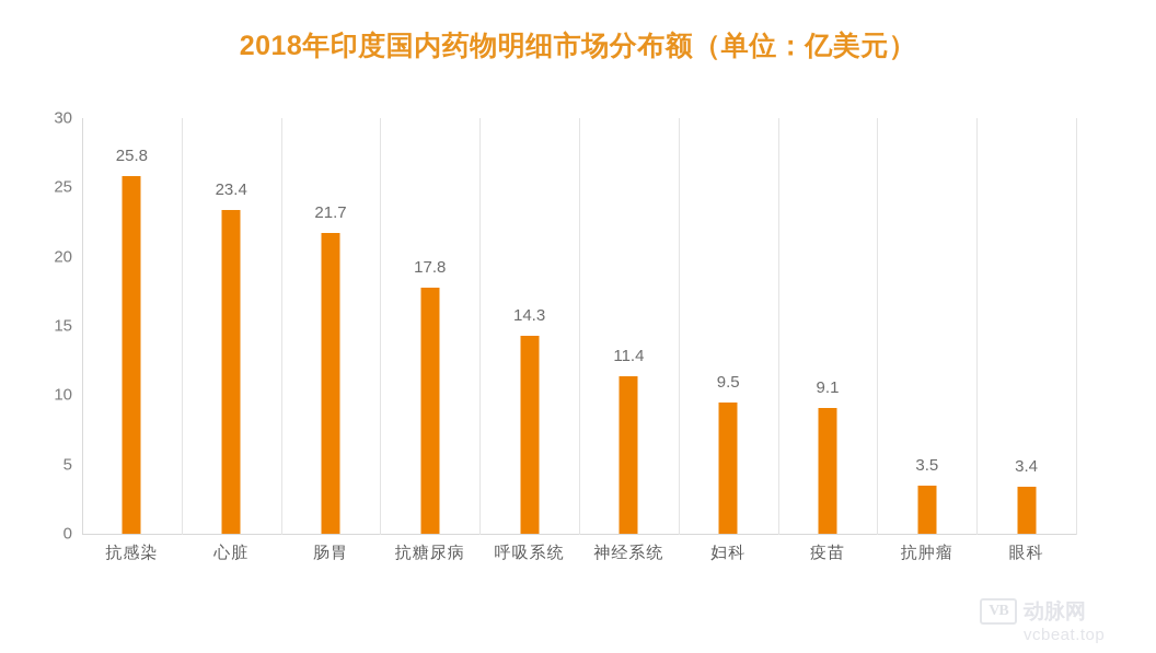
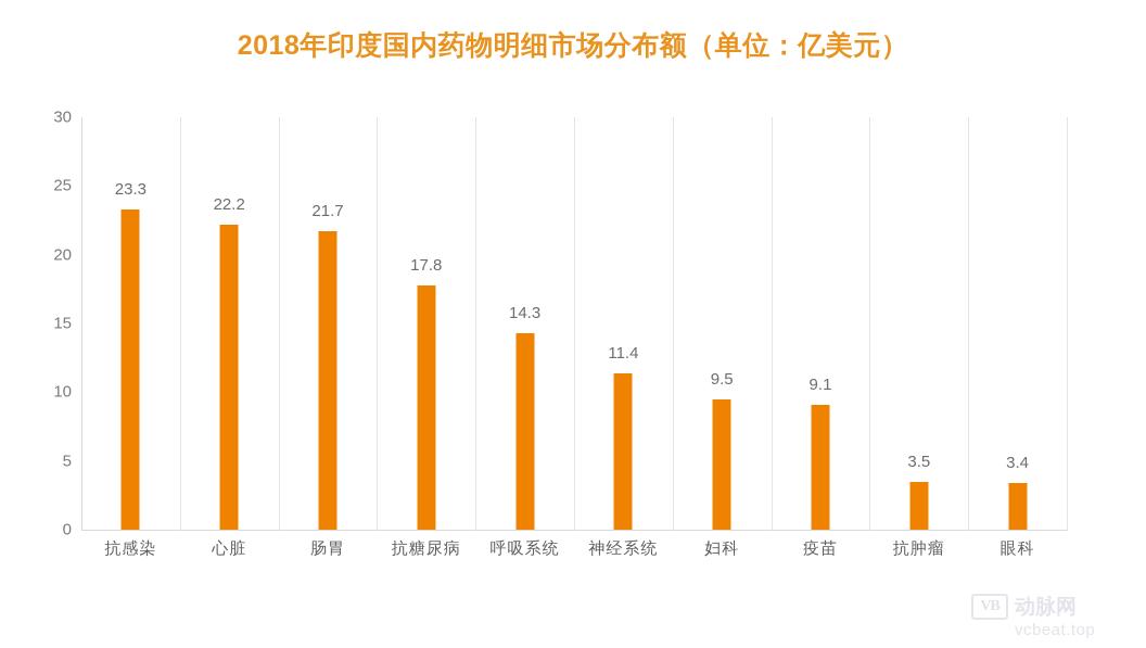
抗感染: 25.8 -> 23.3
心脏: 23.4 -> 22.2
